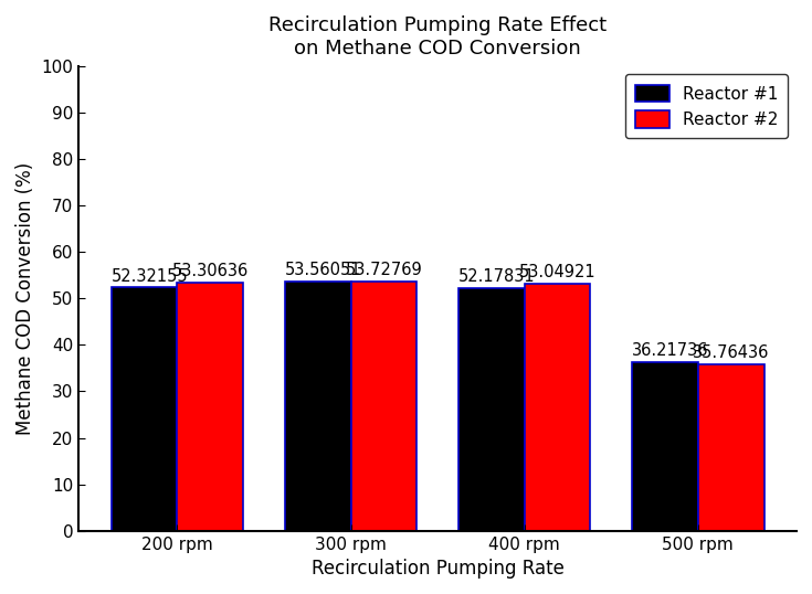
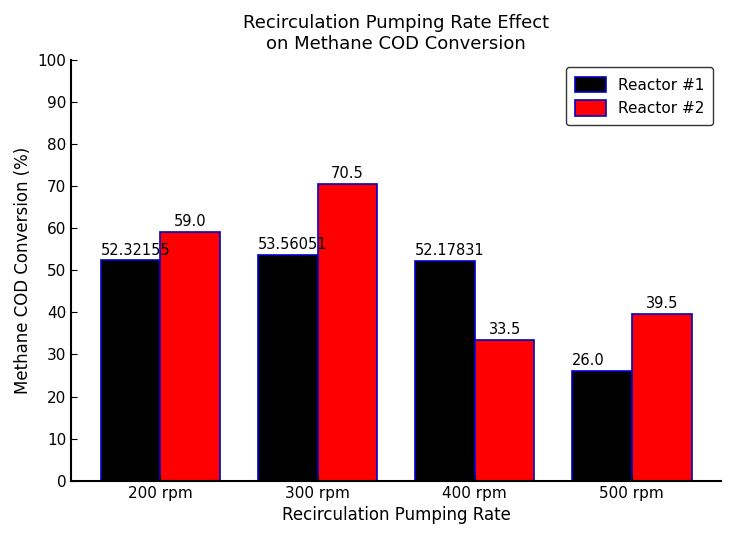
Reactor #2/200 rpm: 53.3 -> 59.0
Reactor #2/300 rpm: 53.7 -> 70.5
Reactor #2/400 rpm: 53.0 -> 33.5
Reactor #1/500 rpm: 36.2 -> 26.0
Reactor #2/500 rpm: 35.8 -> 39.5
